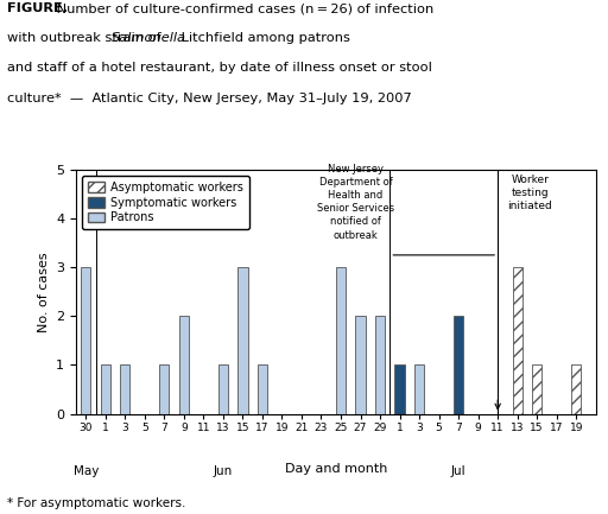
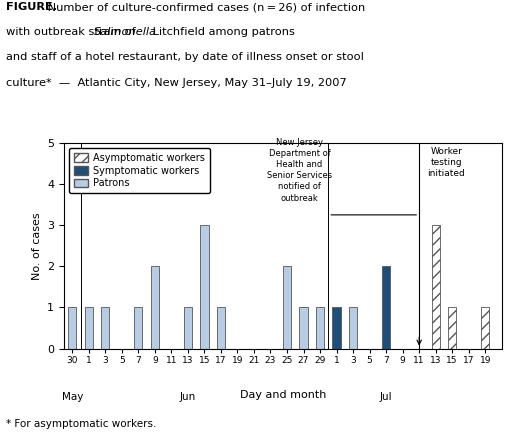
30: 3 -> 1
25: 3 -> 2
27: 2 -> 1
29: 2 -> 1
